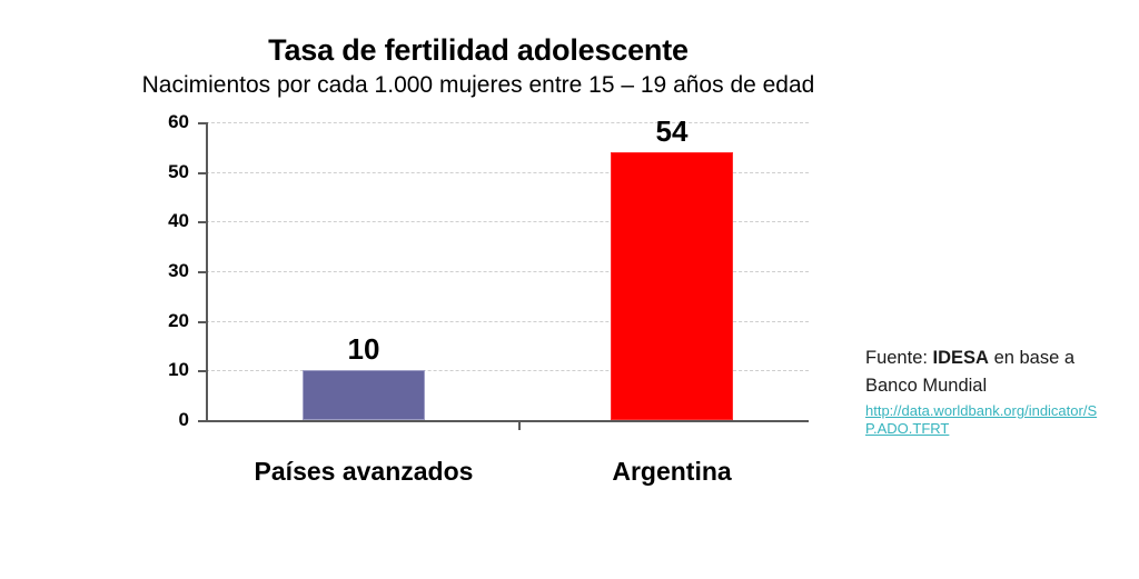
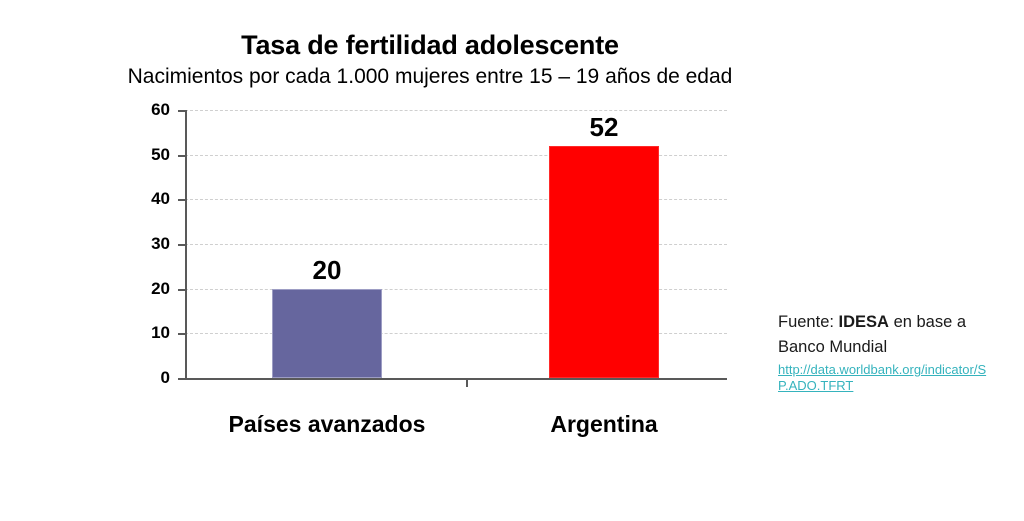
Países avanzados: 10 -> 20
Argentina: 54 -> 52
